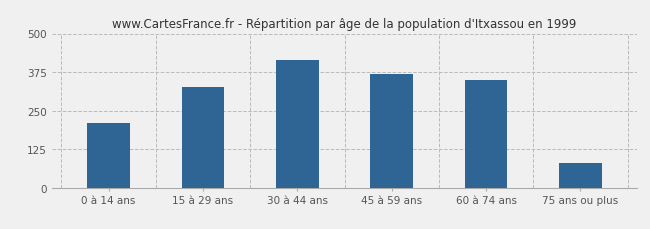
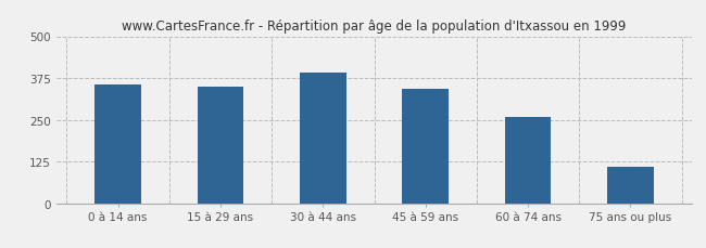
0 à 14 ans: 210 -> 355
15 à 29 ans: 325 -> 348
30 à 44 ans: 415 -> 390
45 à 59 ans: 370 -> 343
60 à 74 ans: 350 -> 258
75 ans ou plus: 80 -> 108
